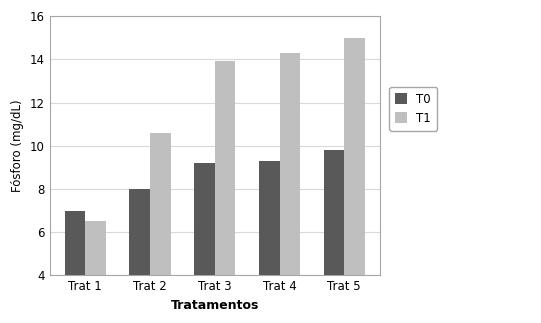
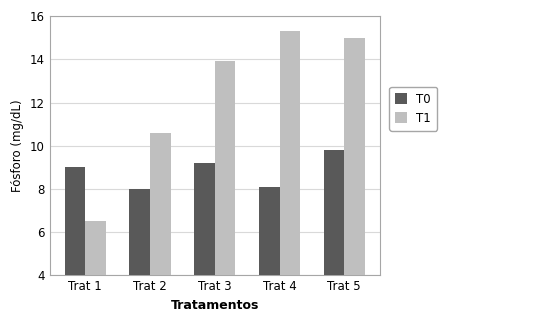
T0/Trat 1: 7.0 -> 9.0
T0/Trat 4: 9.3 -> 8.1
T1/Trat 4: 14.3 -> 15.3
